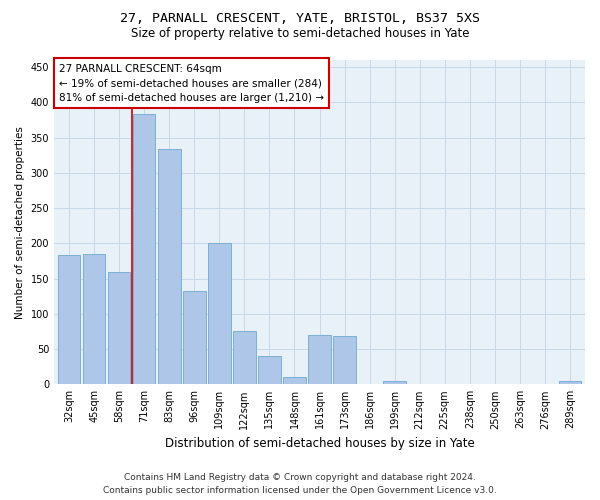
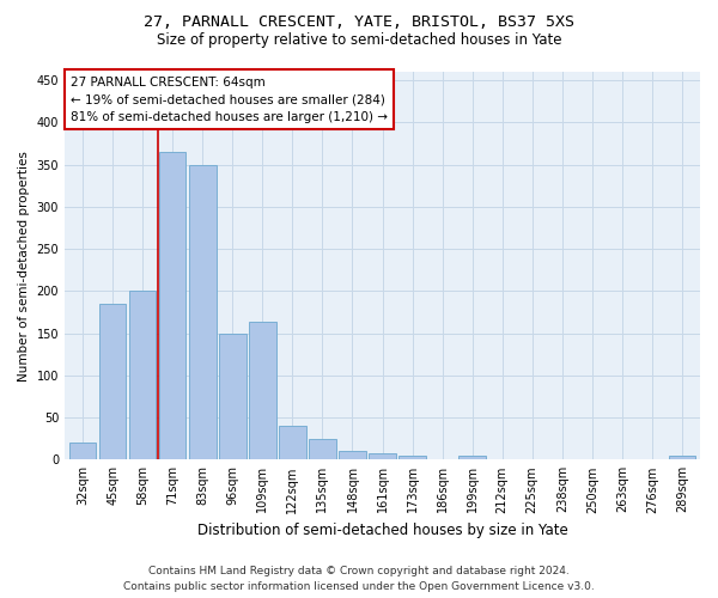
32sqm: 184 -> 20
58sqm: 160 -> 200
71sqm: 384 -> 365
83sqm: 334 -> 350
96sqm: 132 -> 150
109sqm: 200 -> 163
122sqm: 76 -> 40
135sqm: 40 -> 25
161sqm: 70 -> 8
173sqm: 68 -> 5
